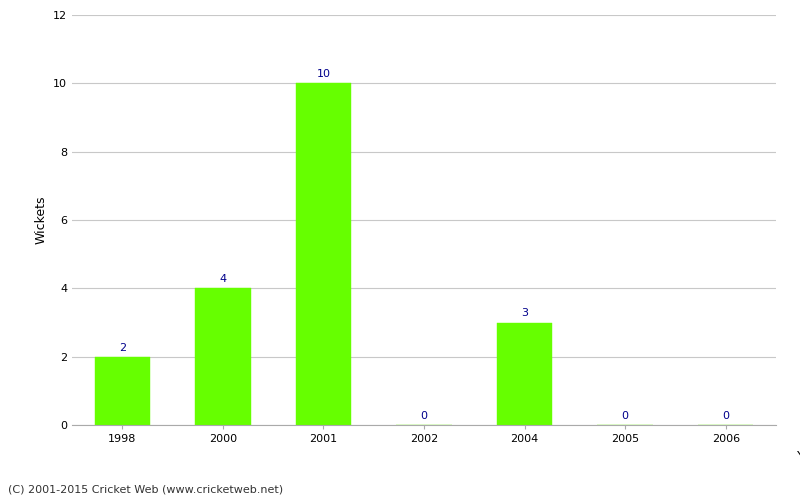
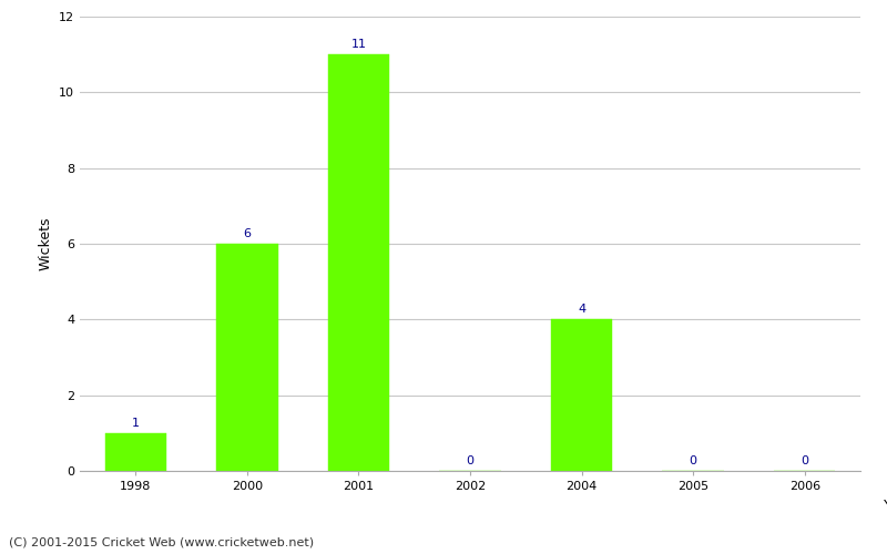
1998: 2 -> 1
2000: 4 -> 6
2001: 10 -> 11
2004: 3 -> 4
